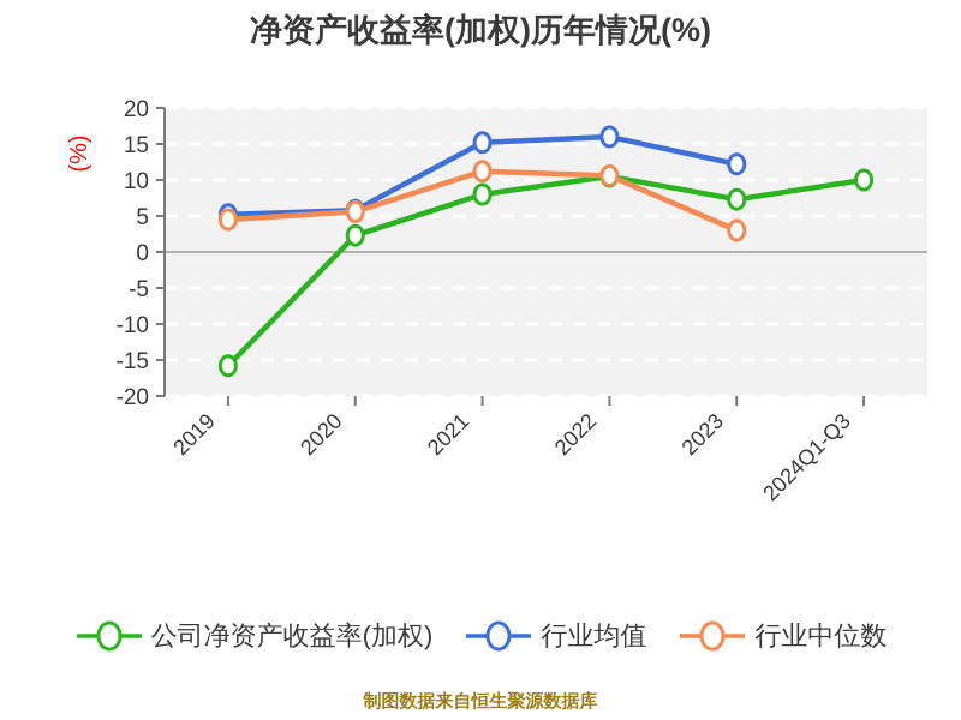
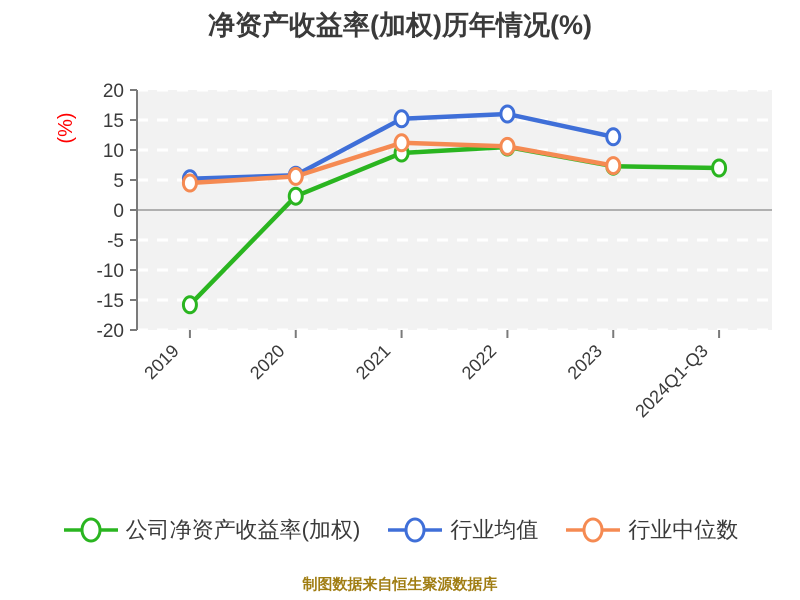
公司净资产收益率(加权)/2021: 8 -> 10
行业中位数/2023: 3 -> 7
公司净资产收益率(加权)/2024Q1-Q3: 10 -> 7
